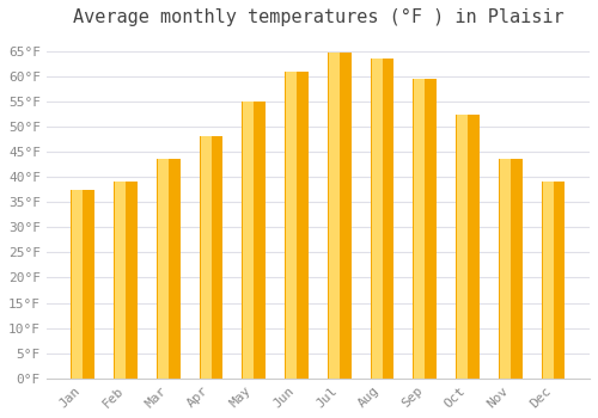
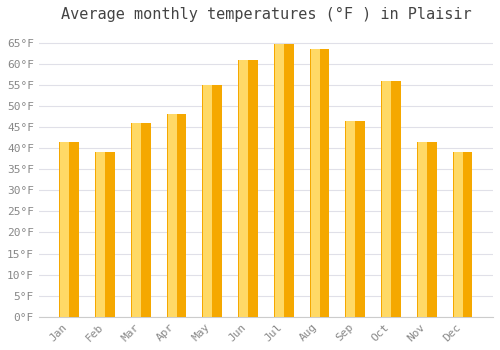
Jan: 37.4°F -> 41.5°F
Mar: 43.5°F -> 46.0°F
Sep: 59.5°F -> 46.5°F
Oct: 52.3°F -> 56.0°F
Nov: 43.7°F -> 41.5°F
